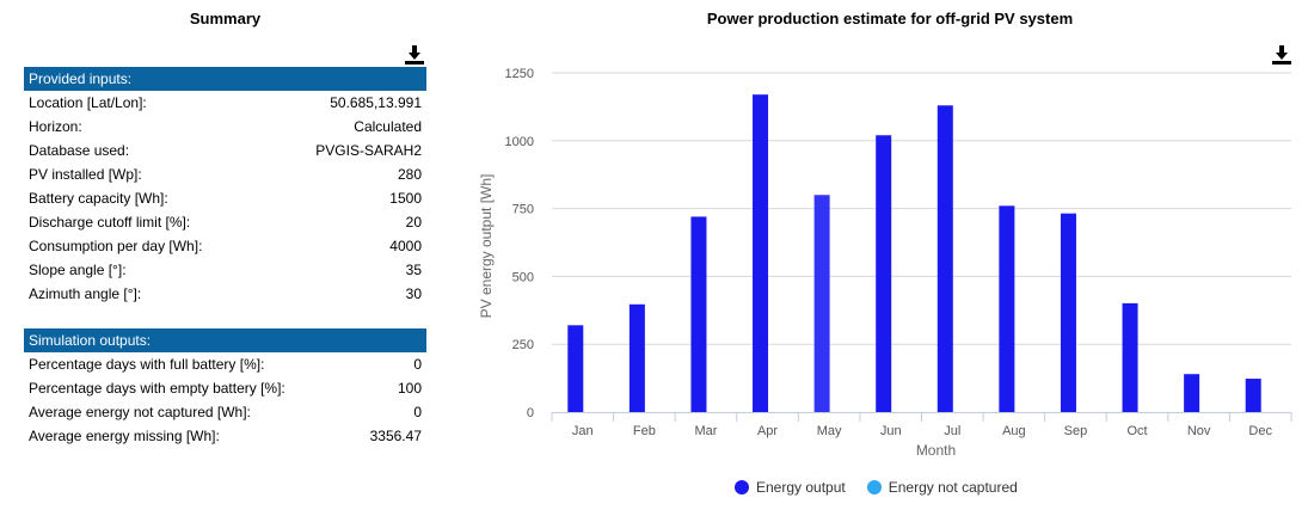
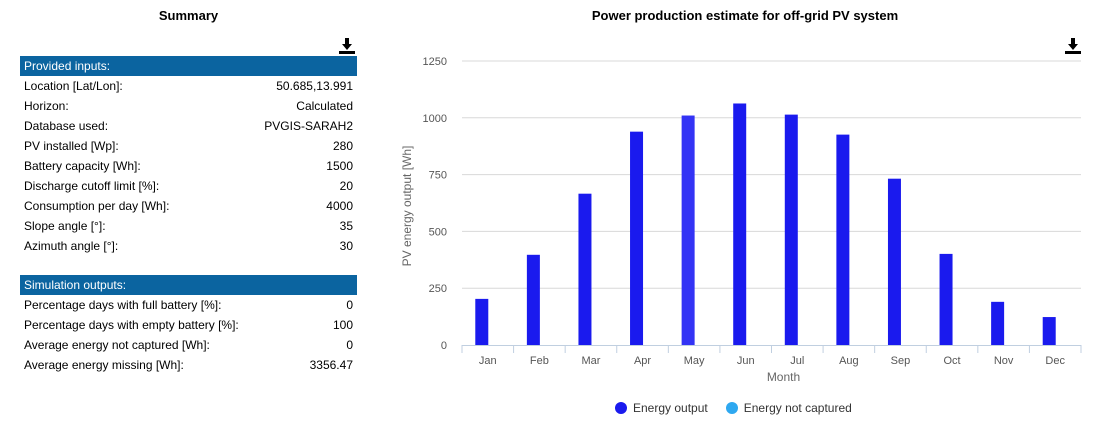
Energy output/Jan: 320 -> 200
Energy output/Mar: 720 -> 670
Energy output/Apr: 1170 -> 940
Energy output/May: 800 -> 1010
Energy output/Jun: 1020 -> 1060
Energy output/Jul: 1130 -> 1010
Energy output/Aug: 760 -> 930
Energy output/Nov: 140 -> 190
